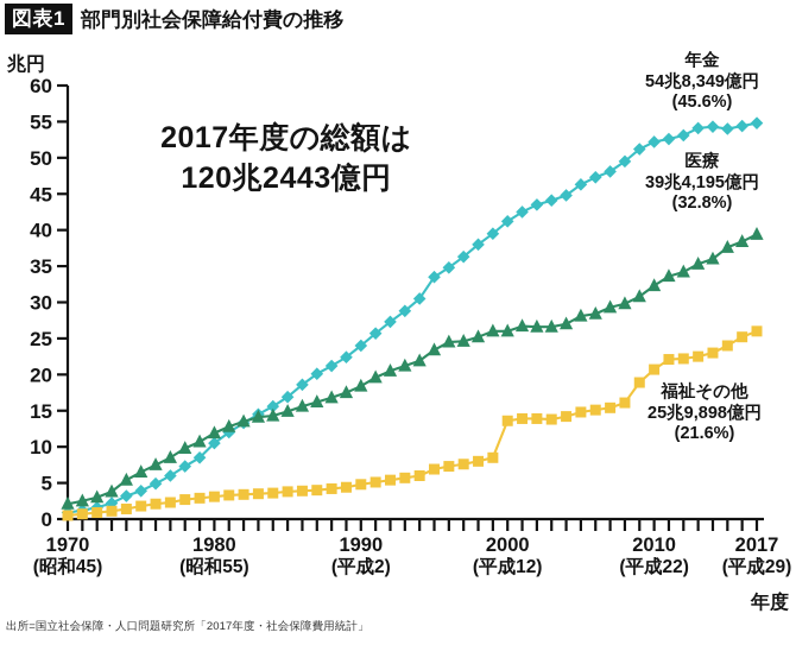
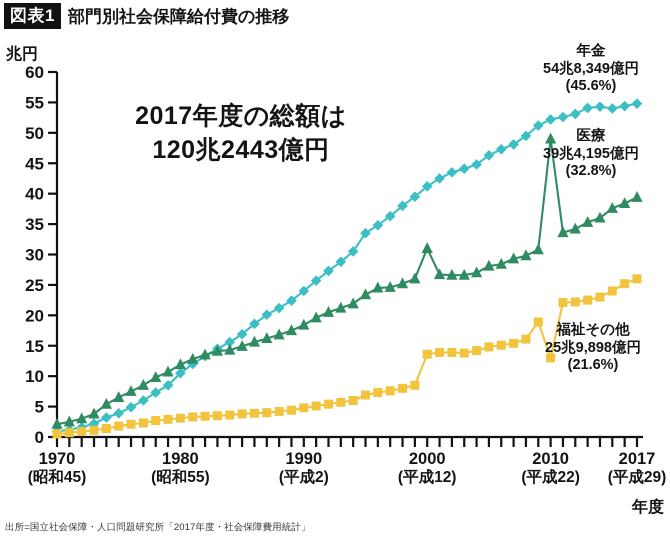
医療/2000: 26 -> 31
医療/2010: 32 -> 49
福祉その他/2010: 21 -> 13
